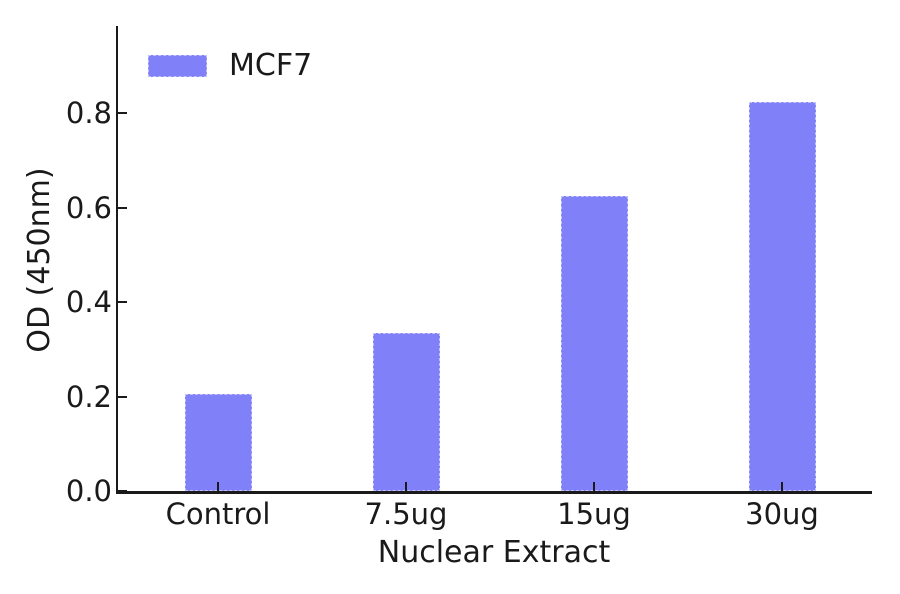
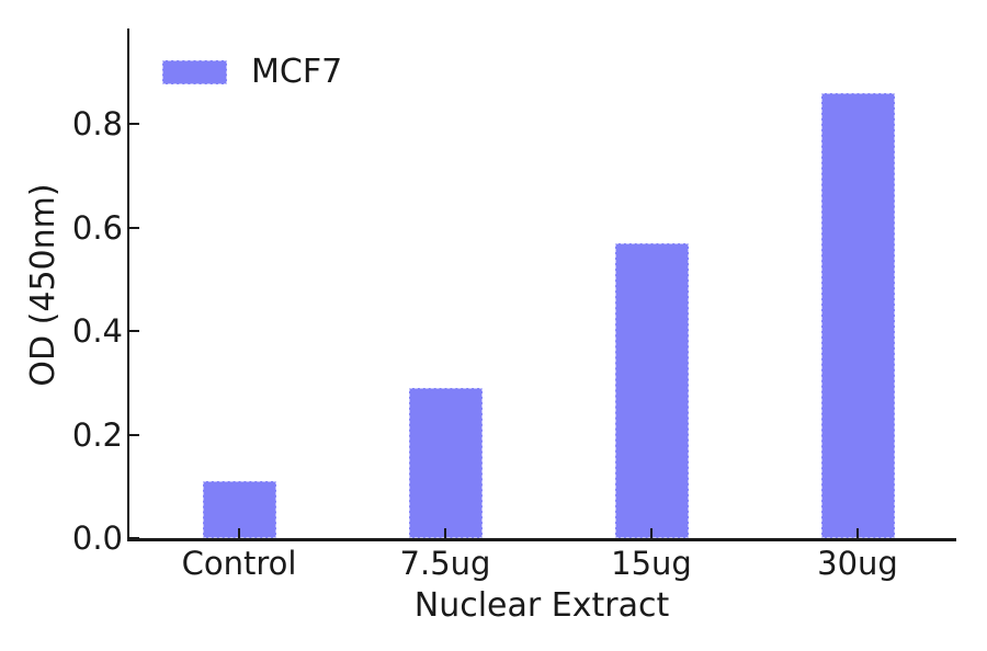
Control: 0.20 -> 0.11
7.5ug: 0.34 -> 0.29
15ug: 0.62 -> 0.57
30ug: 0.82 -> 0.86
